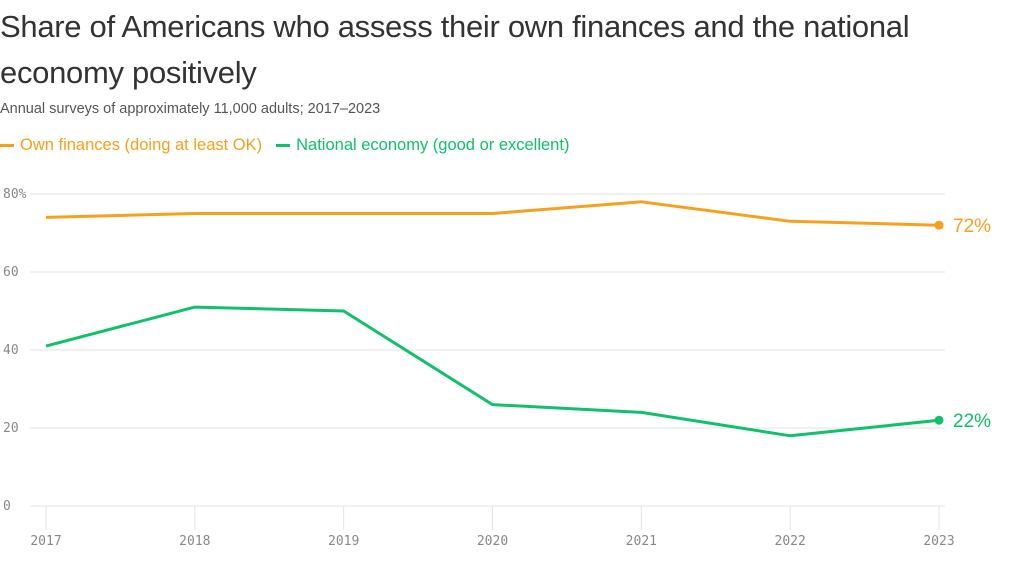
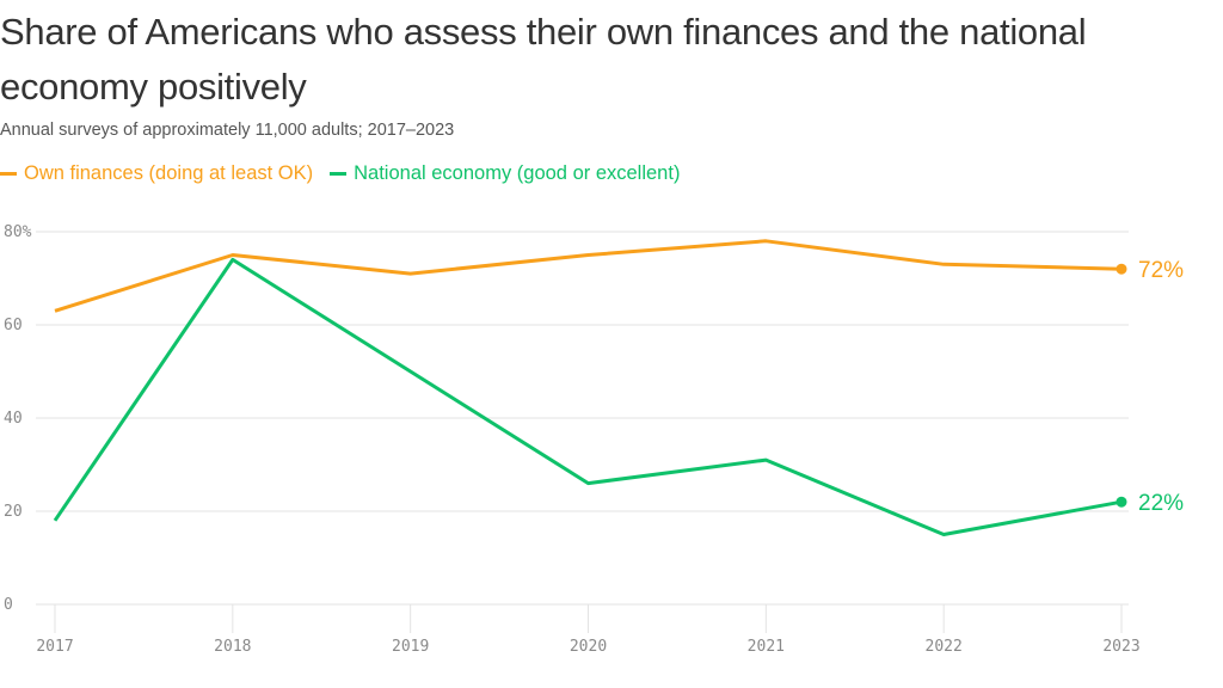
Own finances (doing at least OK)/2017: 74% -> 63%
National economy (good or excellent)/2017: 41% -> 18%
National economy (good or excellent)/2018: 51% -> 74%
Own finances (doing at least OK)/2019: 75% -> 71%
National economy (good or excellent)/2021: 24% -> 31%
National economy (good or excellent)/2022: 18% -> 15%
